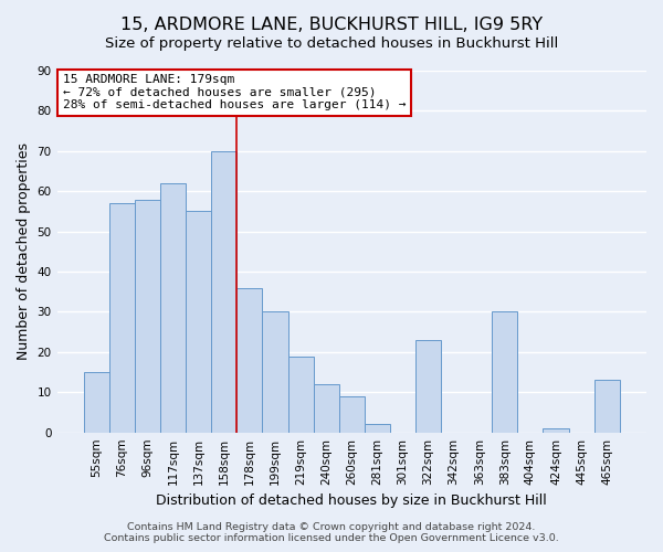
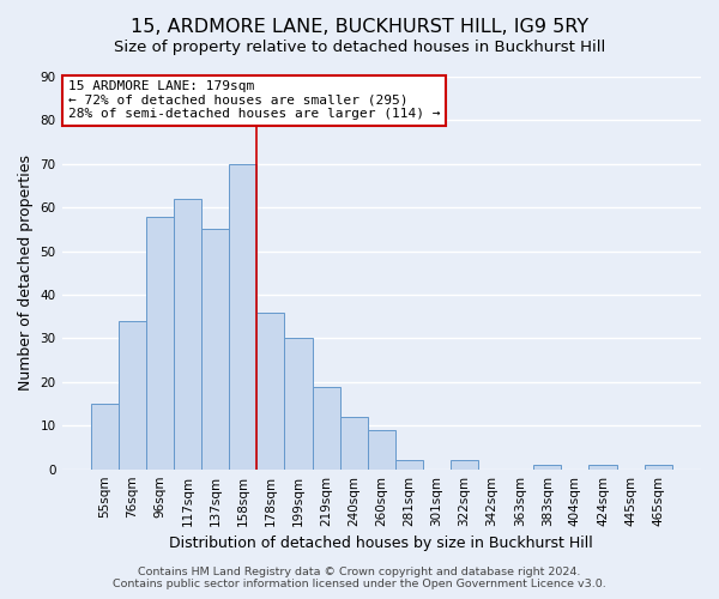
76sqm: 57 -> 34
322sqm: 23 -> 2
383sqm: 30 -> 1
465sqm: 13 -> 1
